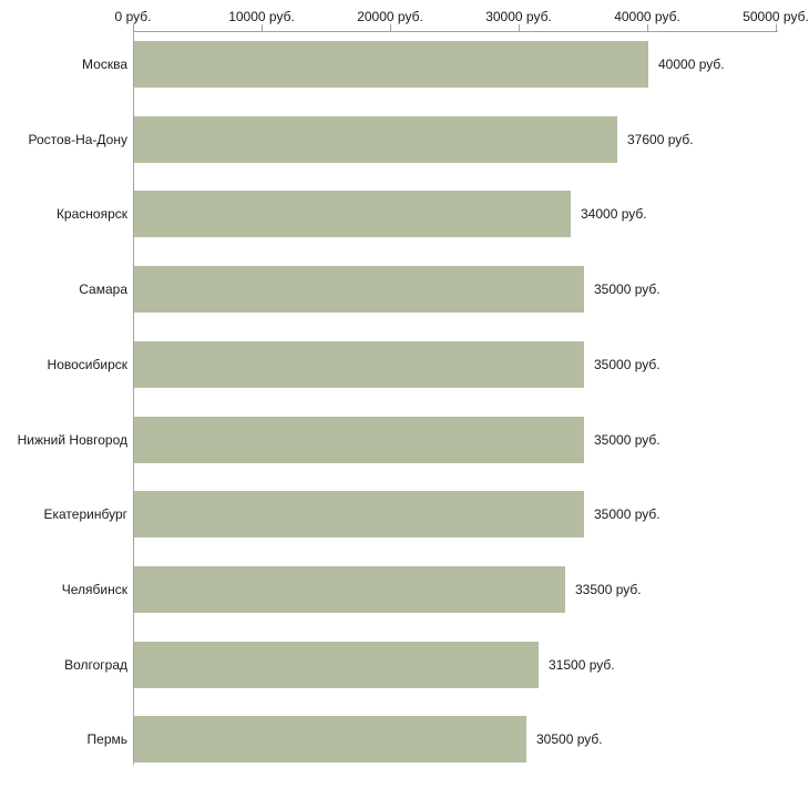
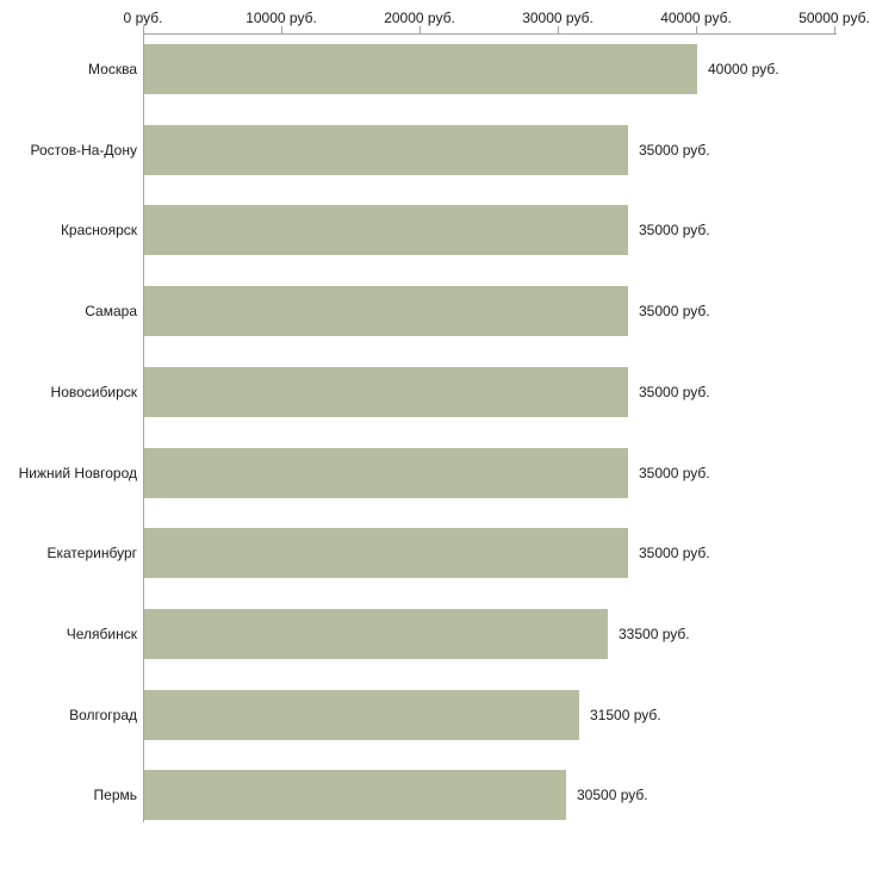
Ростов-На-Дону: 37600 -> 35000
Красноярск: 34000 -> 35000
